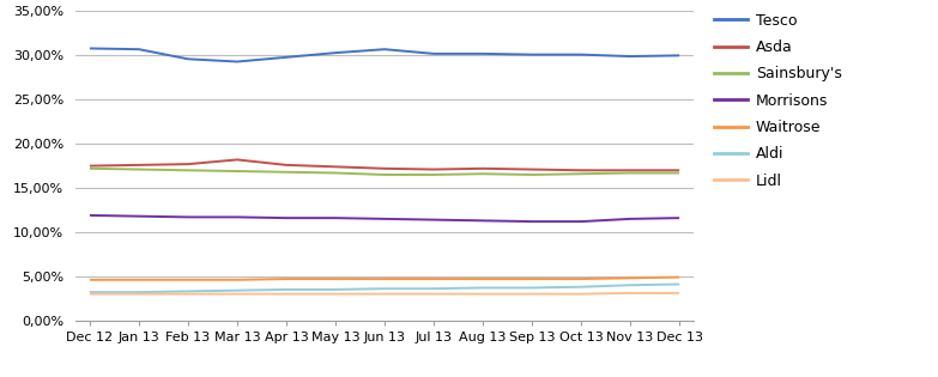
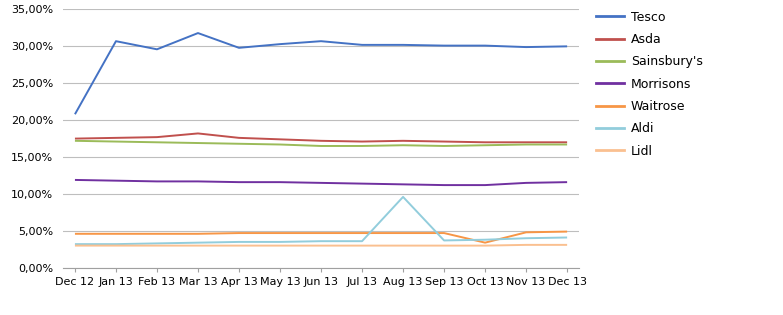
Tesco/Dec 12: 30,8% -> 20,8%
Tesco/Mar 13: 29,3% -> 31,8%
Aldi/Aug 13: 3,7% -> 9,6%
Waitrose/Oct 13: 4,7% -> 3,4%
